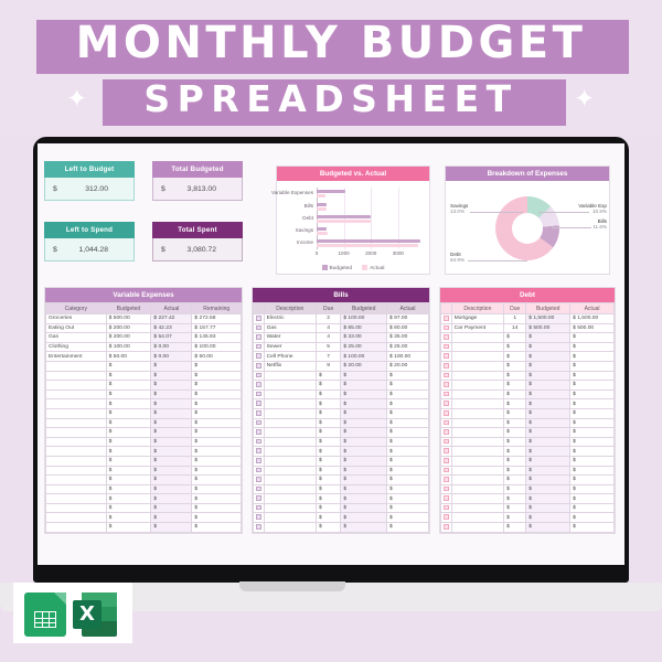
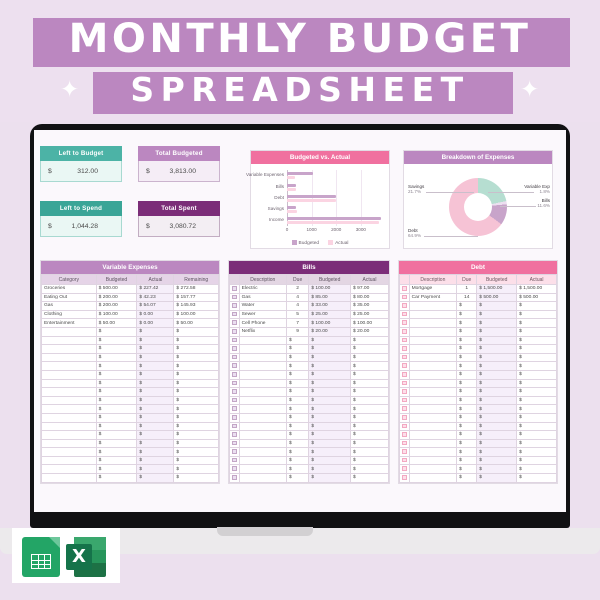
Breakdown of Expenses/Savings: 13.0% -> 21.7%
Breakdown of Expenses/Variable Exp: 10.5% -> 1.8%
